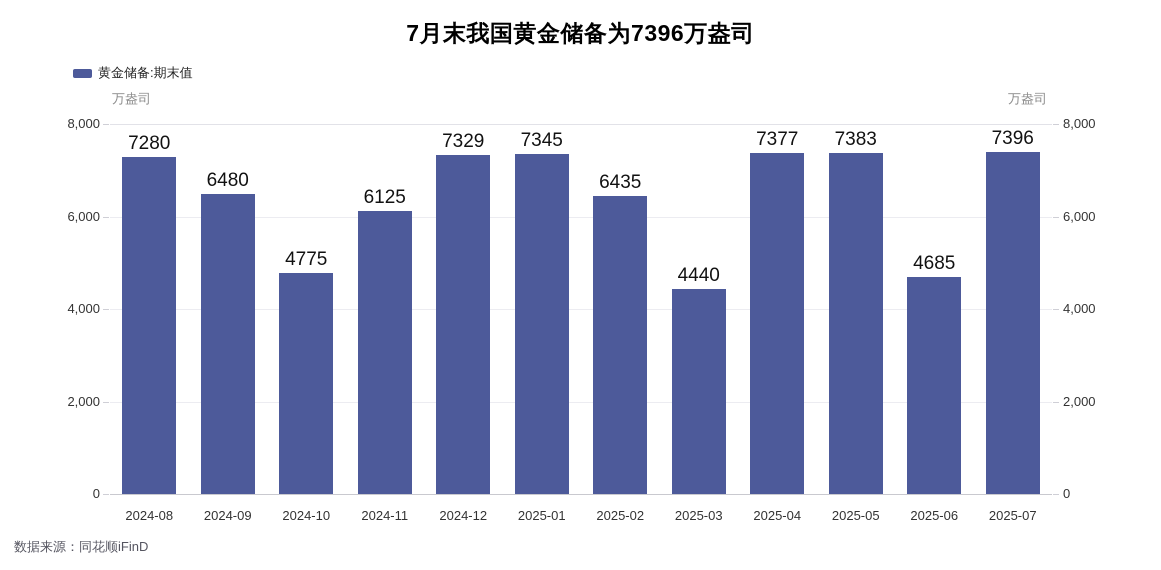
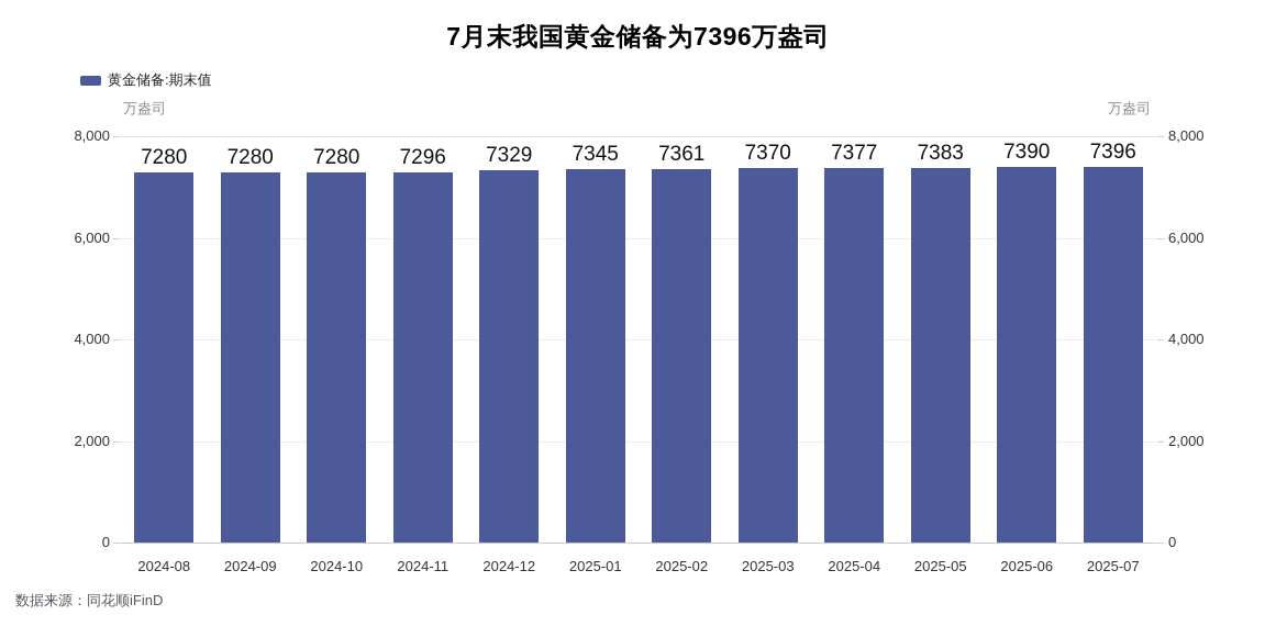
2024-09: 6480 -> 7280
2024-10: 4775 -> 7280
2024-11: 6125 -> 7296
2025-02: 6435 -> 7361
2025-03: 4440 -> 7370
2025-06: 4685 -> 7390
